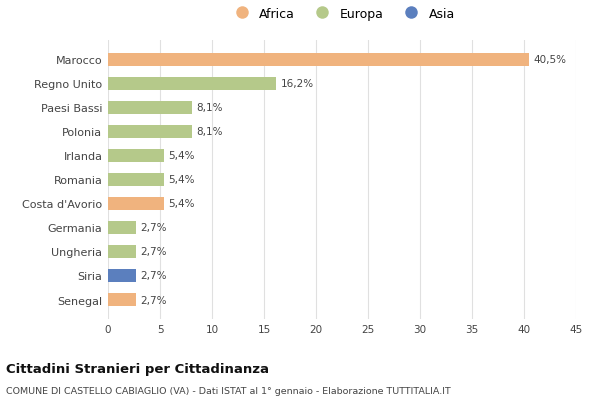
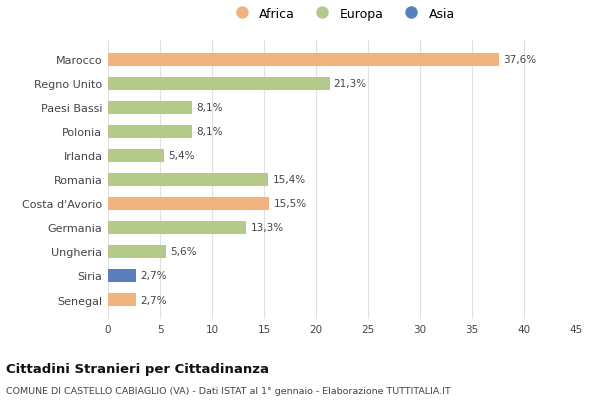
Marocco: 40,5% -> 37,6%
Regno Unito: 16,2% -> 21,3%
Romania: 5,4% -> 15,4%
Costa d'Avorio: 5,4% -> 15,5%
Germania: 2,7% -> 13,3%
Ungheria: 2,7% -> 5,6%
